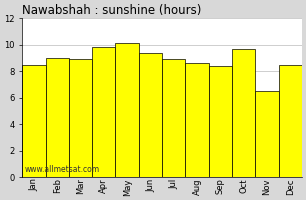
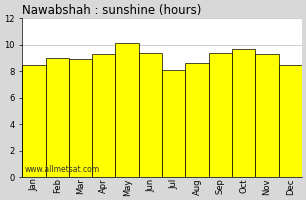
Apr: 9.8 -> 9.3
Jul: 8.9 -> 8.1
Sep: 8.4 -> 9.4
Nov: 6.5 -> 9.3
